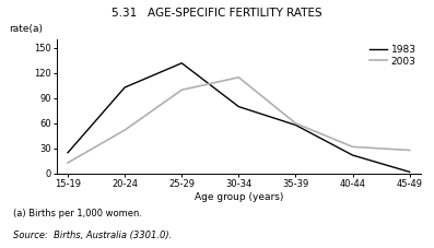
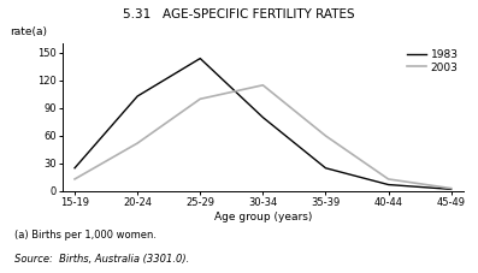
1983/25-29: 132 -> 144
1983/35-39: 58 -> 25
1983/40-44: 22 -> 7
2003/40-44: 32 -> 13
2003/45-49: 28 -> 3
